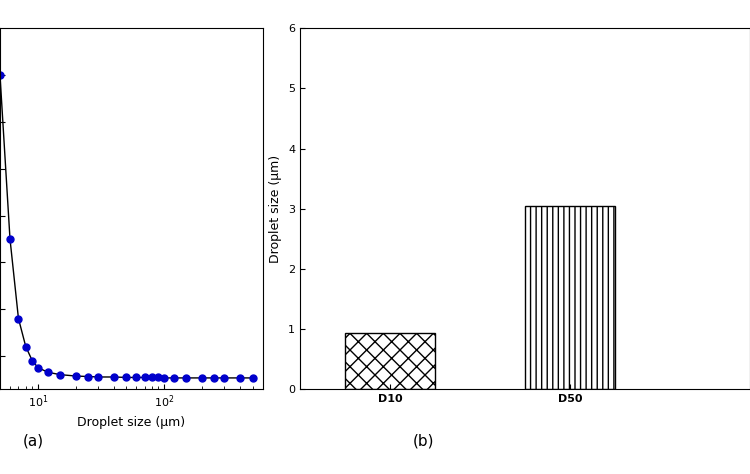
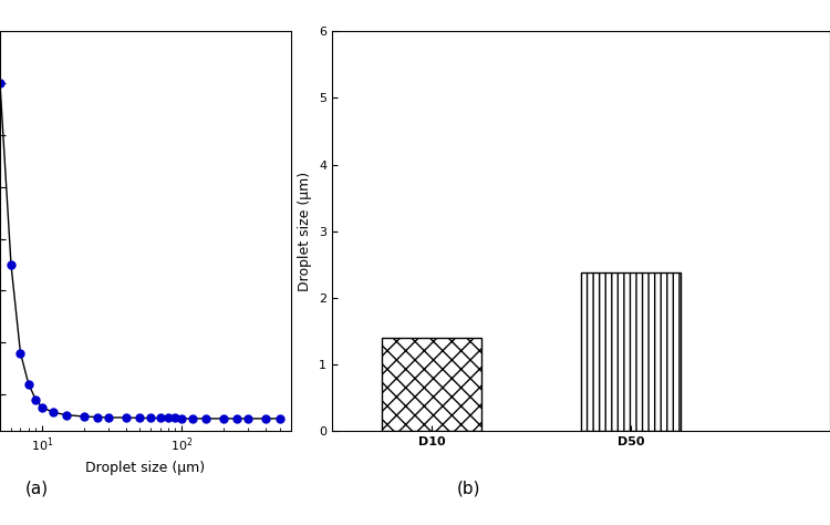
D10: 0.92 -> 1.40
D50: 3.05 -> 2.38
